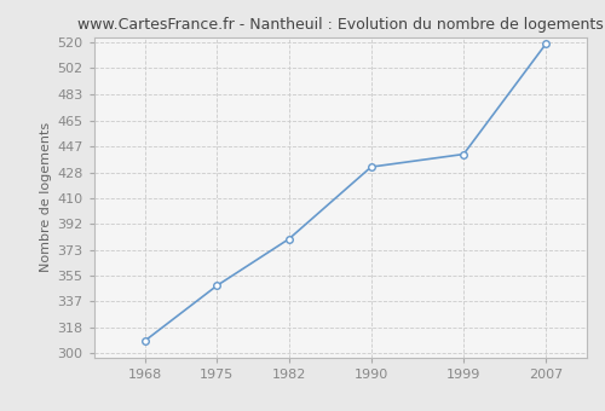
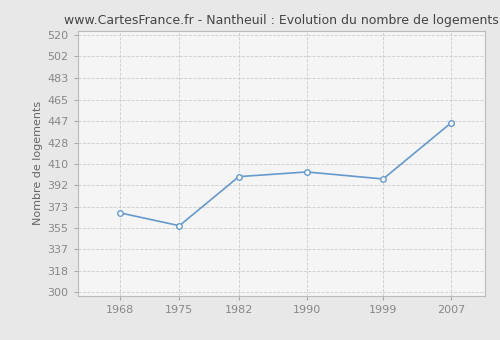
1968: 309 -> 368
1975: 348 -> 357
1982: 381 -> 399
1990: 432 -> 403
1999: 441 -> 397
2007: 519 -> 445
